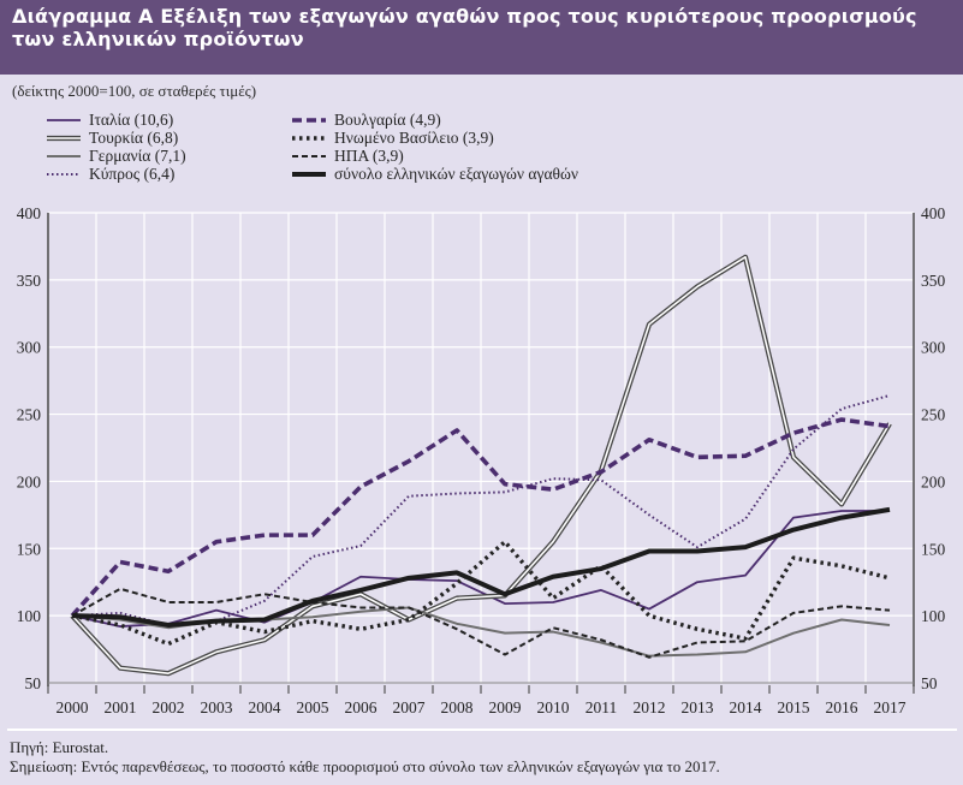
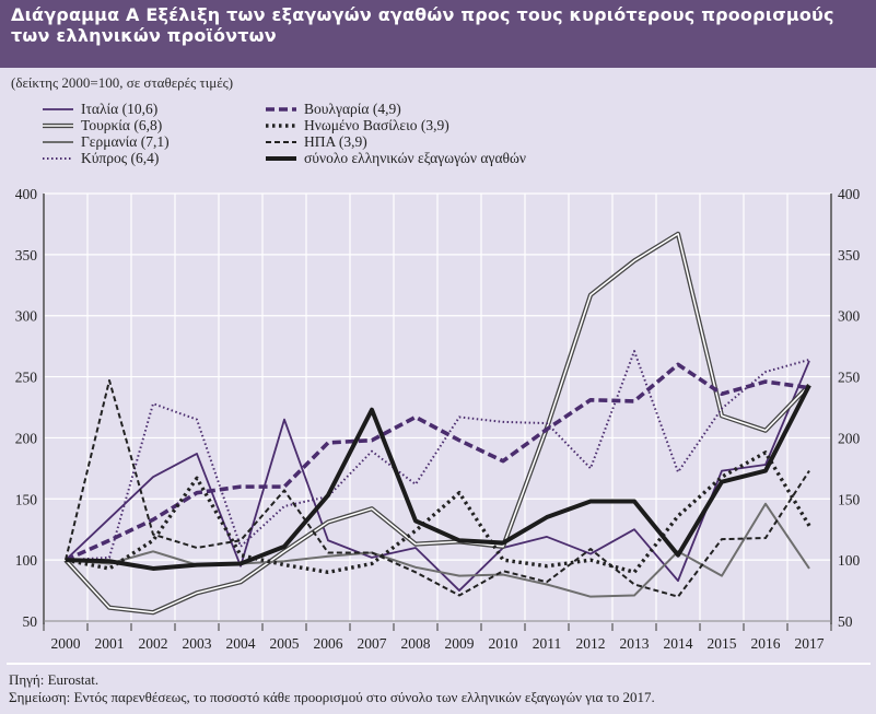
Ιταλία (10,6)/2001: 92 -> 134
Βουλγαρία (4,9)/2001: 140 -> 116
ΗΠΑ (3,9)/2001: 120 -> 247
Ιταλία (10,6)/2002: 94 -> 168
Γερμανία (7,1)/2002: 91 -> 107
Κύπρος (6,4)/2002: 93 -> 228
Ηνωμένο Βασίλειο (3,9)/2002: 79 -> 116
ΗΠΑ (3,9)/2002: 110 -> 121
Ιταλία (10,6)/2003: 104 -> 187
Κύπρος (6,4)/2003: 96 -> 215
Ηνωμένο Βασίλειο (3,9)/2003: 95 -> 167
Ηνωμένο Βασίλειο (3,9)/2004: 88 -> 104
Ιταλία (10,6)/2005: 110 -> 215
ΗΠΑ (3,9)/2005: 110 -> 157
Ιταλία (10,6)/2006: 129 -> 116
Τουρκία (6,8)/2006: 116 -> 131
σύνολο ελληνικών εξαγωγών αγαθών/2006: 119 -> 153
Ιταλία (10,6)/2007: 127 -> 102
Τουρκία (6,8)/2007: 97 -> 142
Βουλγαρία (4,9)/2007: 215 -> 198
σύνολο ελληνικών εξαγωγών αγαθών/2007: 128 -> 223
Ιταλία (10,6)/2008: 126 -> 110
Κύπρος (6,4)/2008: 191 -> 162
Βουλγαρία (4,9)/2008: 238 -> 217
Ιταλία (10,6)/2009: 109 -> 75
Κύπρος (6,4)/2009: 192 -> 217
Τουρκία (6,8)/2010: 155 -> 111
Κύπρος (6,4)/2010: 202 -> 213
Βουλγαρία (4,9)/2010: 194 -> 181
Ηνωμένο Βασίλειο (3,9)/2010: 113 -> 100
σύνολο ελληνικών εξαγωγών αγαθών/2010: 129 -> 114
Κύπρος (6,4)/2011: 201 -> 212
Ηνωμένο Βασίλειο (3,9)/2011: 137 -> 95
ΗΠΑ (3,9)/2012: 69 -> 109
Κύπρος (6,4)/2013: 151 -> 271
Βουλγαρία (4,9)/2013: 218 -> 230
Ιταλία (10,6)/2014: 130 -> 83
Γερμανία (7,1)/2014: 73 -> 107
Βουλγαρία (4,9)/2014: 219 -> 260
Ηνωμένο Βασίλειο (3,9)/2014: 83 -> 136
ΗΠΑ (3,9)/2014: 81 -> 70
σύνολο ελληνικών εξαγωγών αγαθών/2014: 151 -> 104
Ηνωμένο Βασίλειο (3,9)/2015: 143 -> 168
ΗΠΑ (3,9)/2015: 102 -> 117
Τουρκία (6,8)/2016: 183 -> 206
Γερμανία (7,1)/2016: 97 -> 146
Ηνωμένο Βασίλειο (3,9)/2016: 137 -> 188
ΗΠΑ (3,9)/2016: 107 -> 118
Ιταλία (10,6)/2017: 178 -> 263
ΗΠΑ (3,9)/2017: 104 -> 173
σύνολο ελληνικών εξαγωγών αγαθών/2017: 179 -> 243
